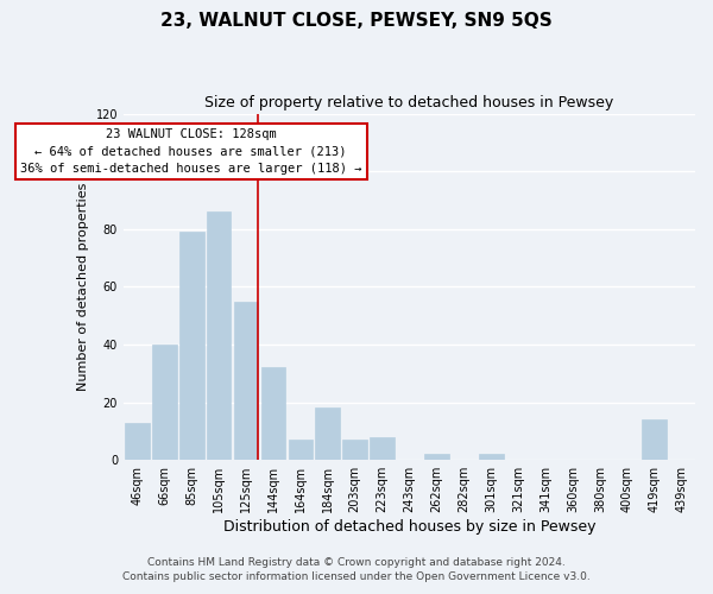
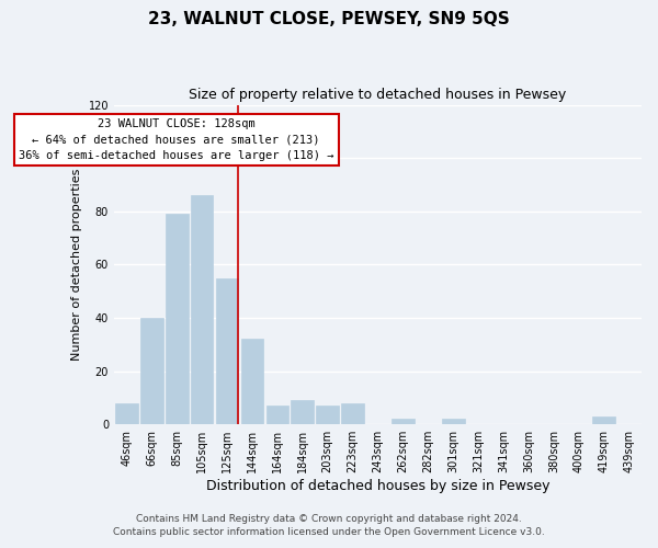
46sqm: 13 -> 8
184sqm: 18 -> 9
419sqm: 14 -> 3
